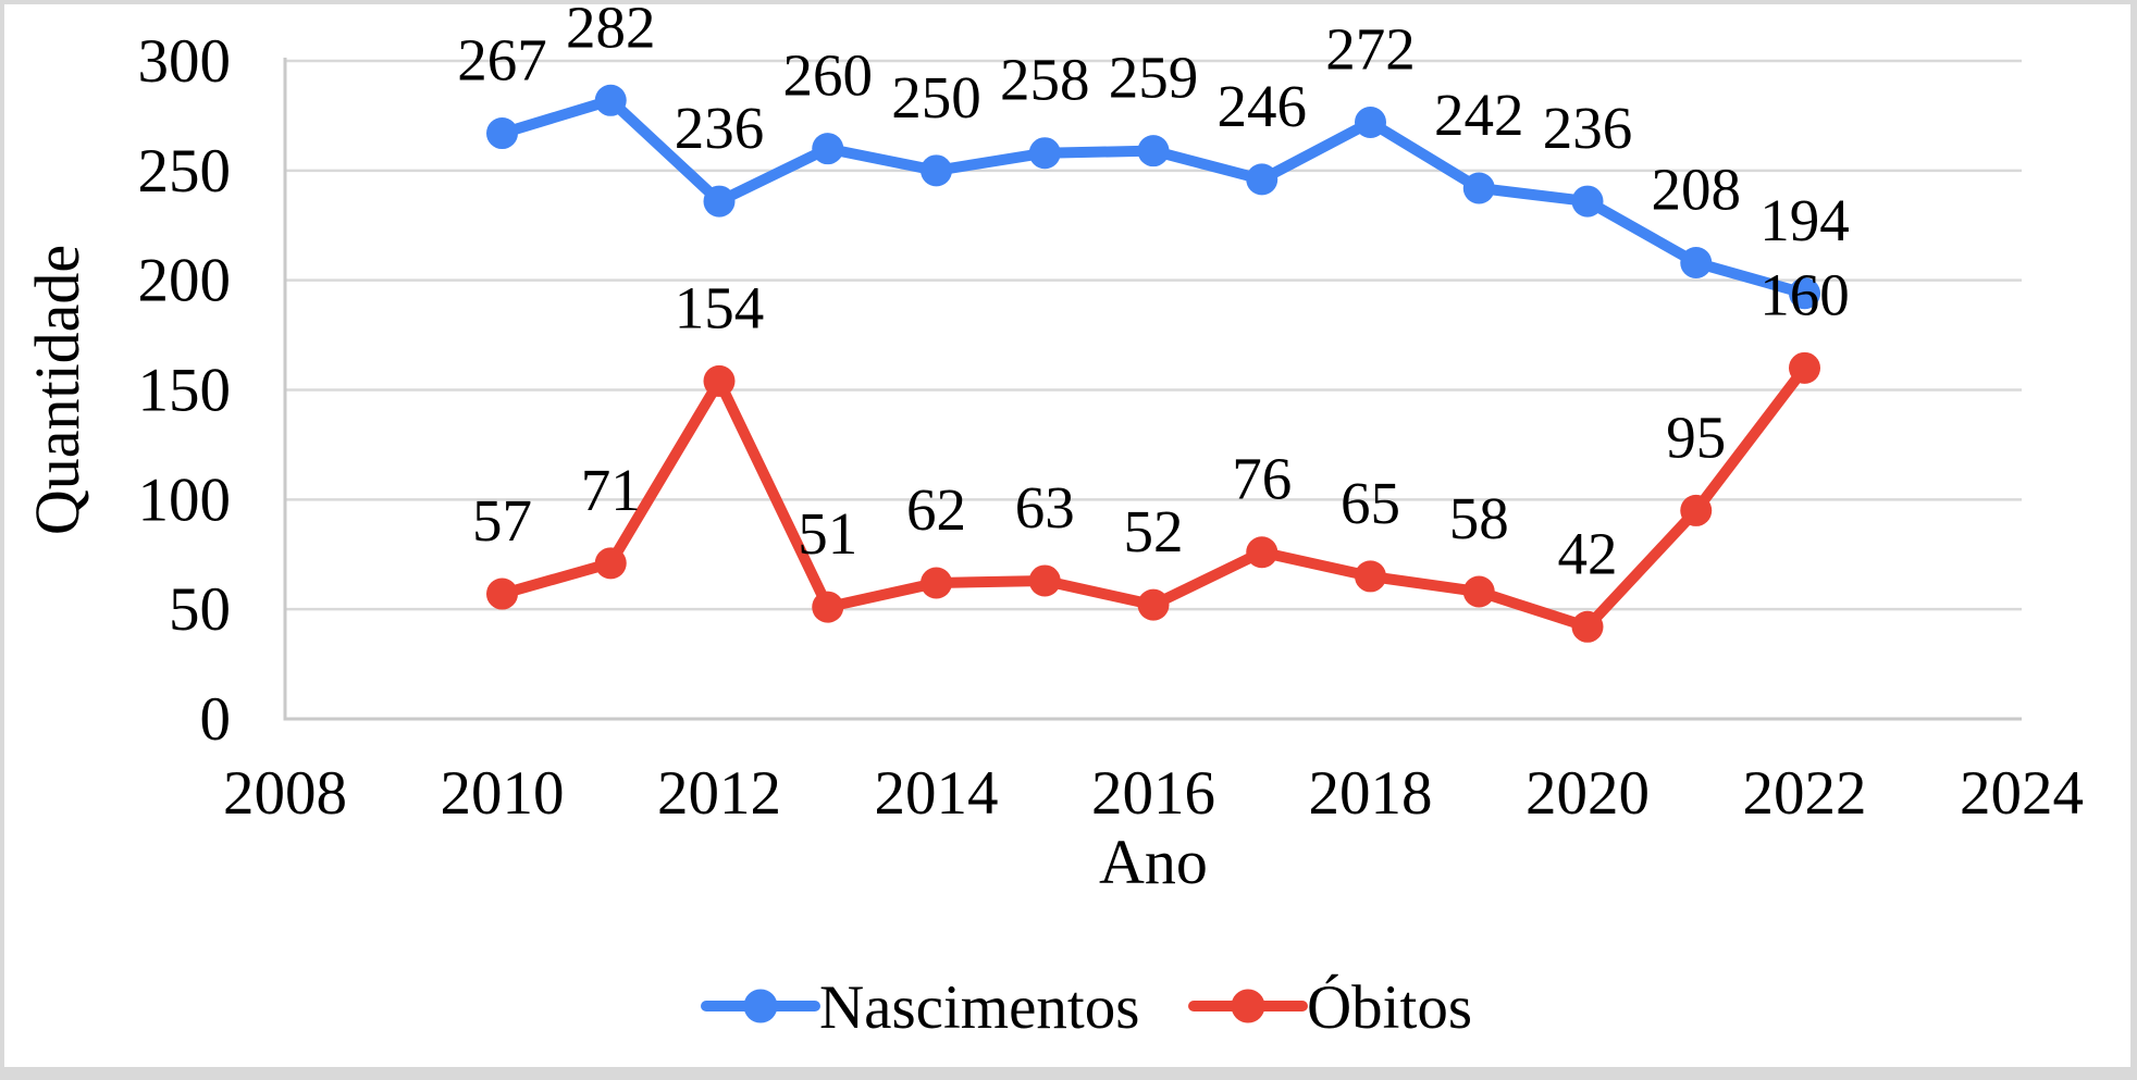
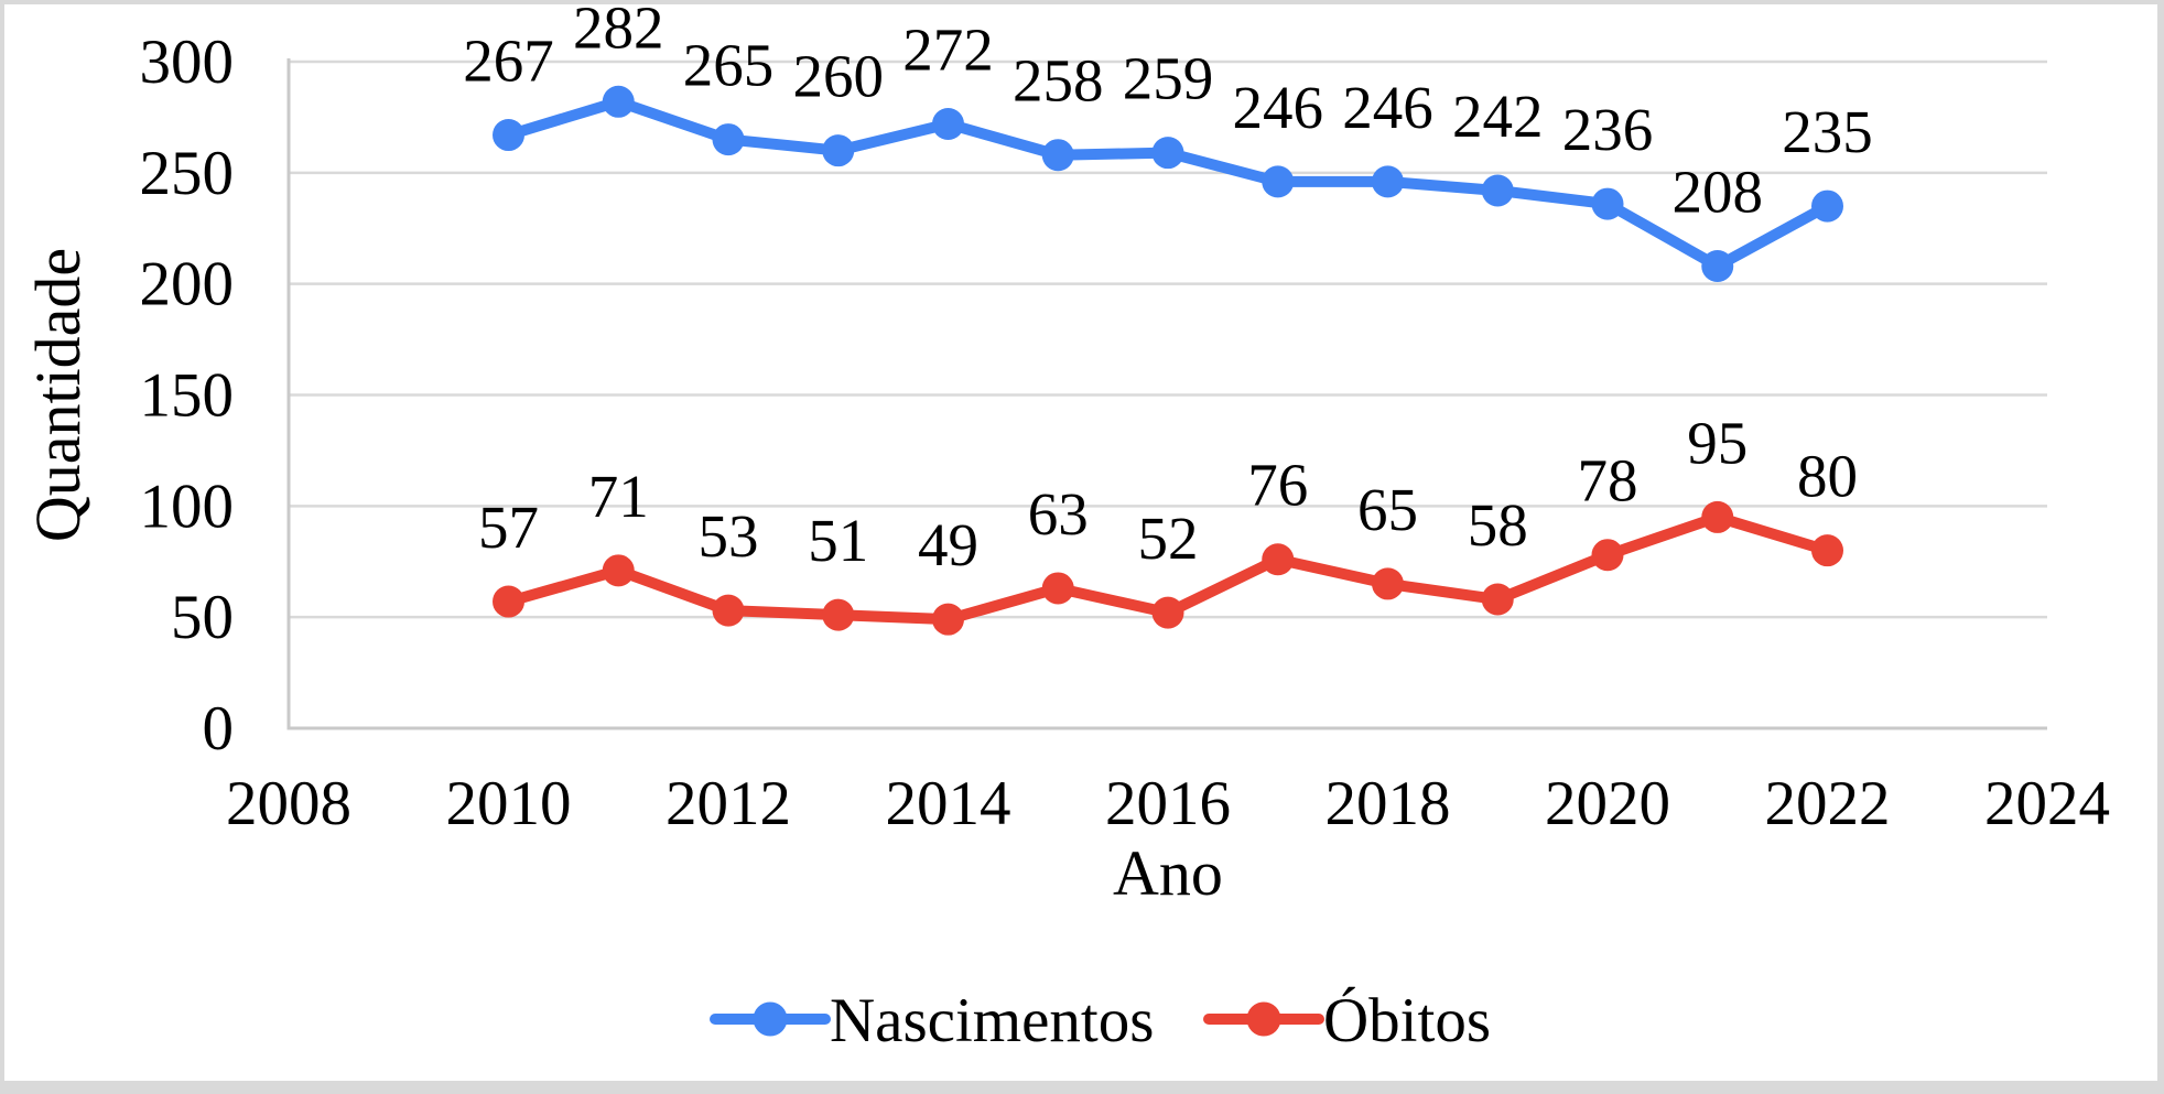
Nascimentos/2012: 236 -> 265
Óbitos/2012: 154 -> 53
Nascimentos/2014: 250 -> 272
Óbitos/2014: 62 -> 49
Nascimentos/2018: 272 -> 246
Óbitos/2020: 42 -> 78
Nascimentos/2022: 194 -> 235
Óbitos/2022: 160 -> 80
